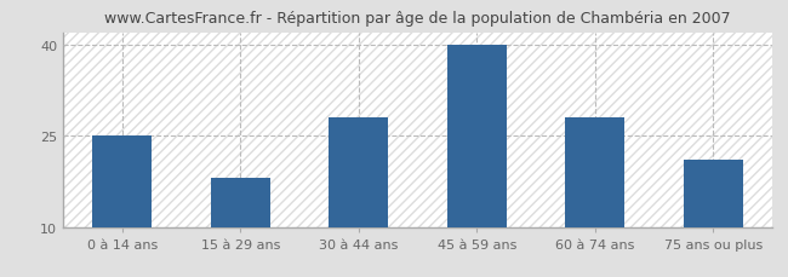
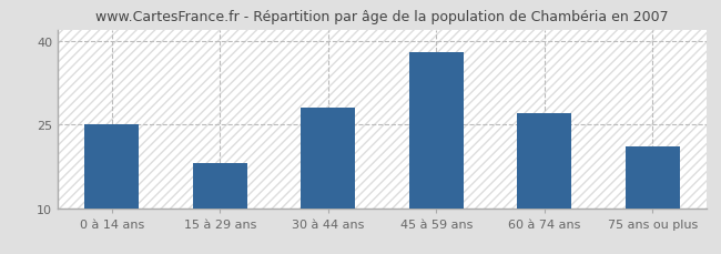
45 à 59 ans: 40 -> 38
60 à 74 ans: 28 -> 27
